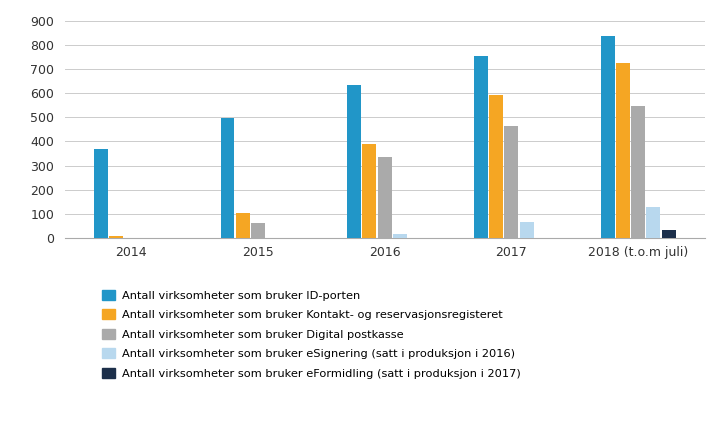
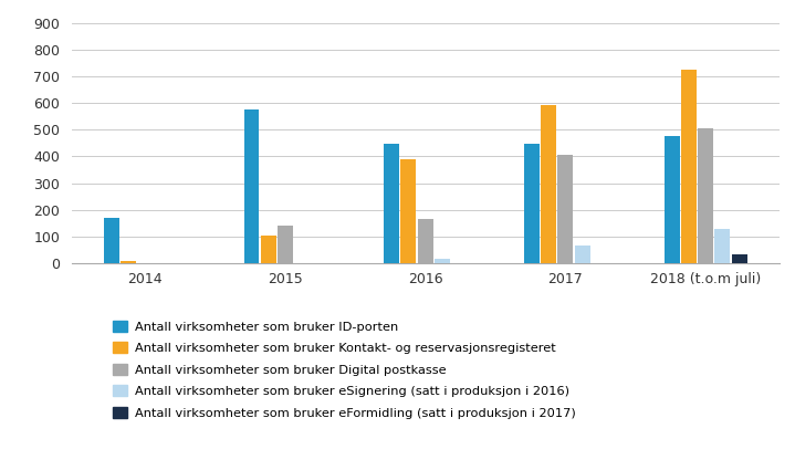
Antall virksomheter som bruker ID-porten/2014: 370 -> 170
Antall virksomheter som bruker ID-porten/2015: 497 -> 575
Antall virksomheter som bruker Digital postkasse/2015: 62 -> 140
Antall virksomheter som bruker ID-porten/2016: 633 -> 445
Antall virksomheter som bruker Digital postkasse/2016: 335 -> 165
Antall virksomheter som bruker ID-porten/2017: 755 -> 445
Antall virksomheter som bruker Digital postkasse/2017: 465 -> 405
Antall virksomheter som bruker ID-porten/2018 (t.o.m juli): 835 -> 475
Antall virksomheter som bruker Digital postkasse/2018 (t.o.m juli): 547 -> 505
